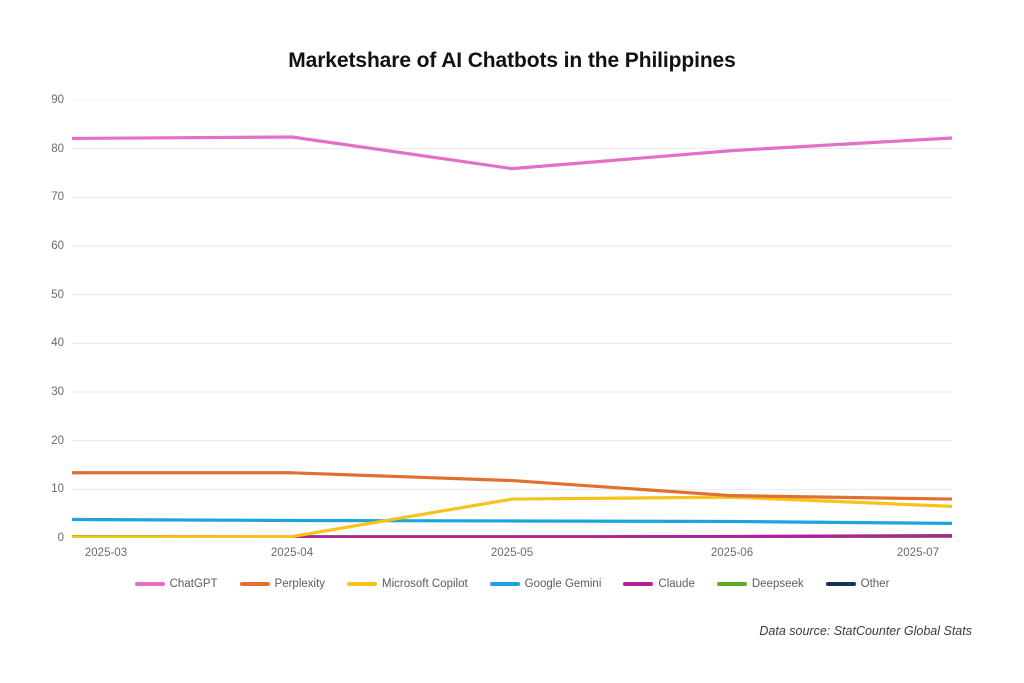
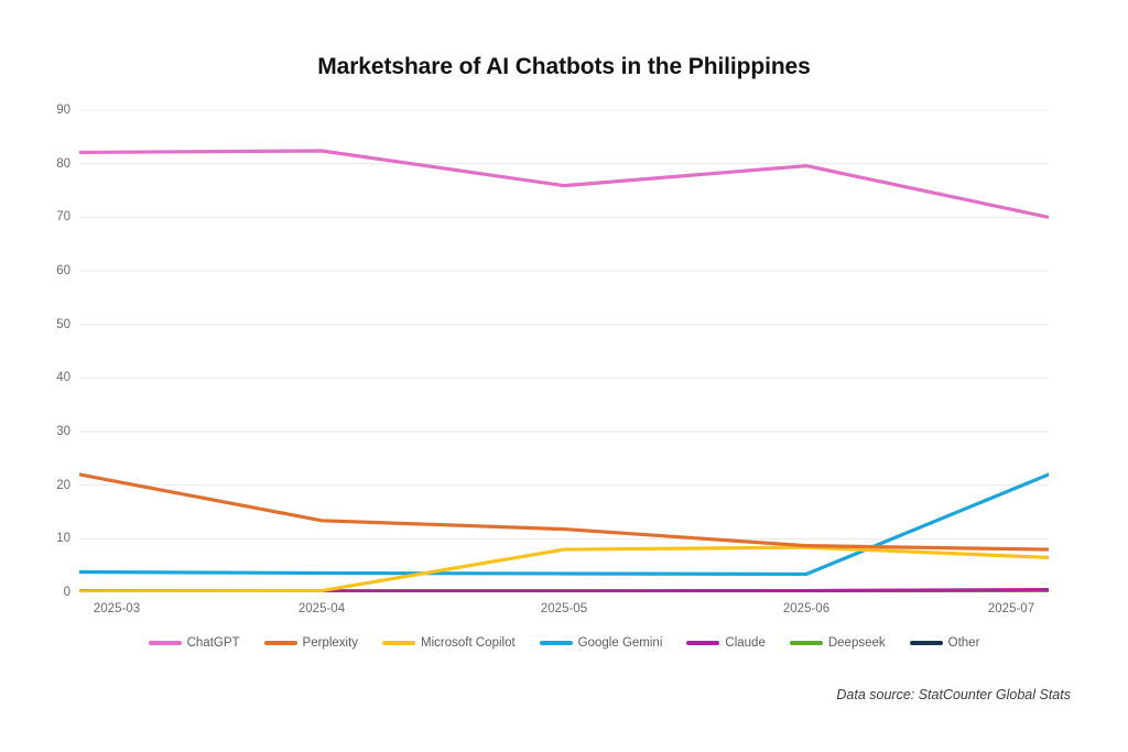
Perplexity/2025-03: 13 -> 22
ChatGPT/2025-07: 82 -> 70
Google Gemini/2025-07: 3 -> 22
